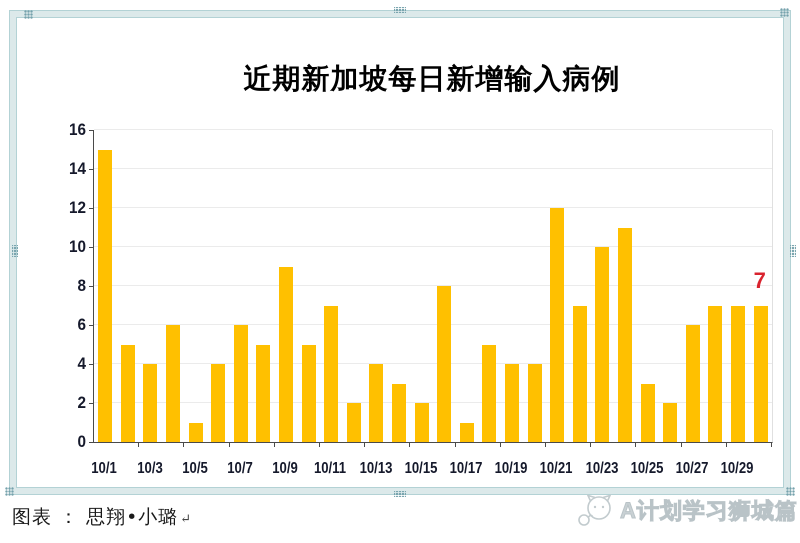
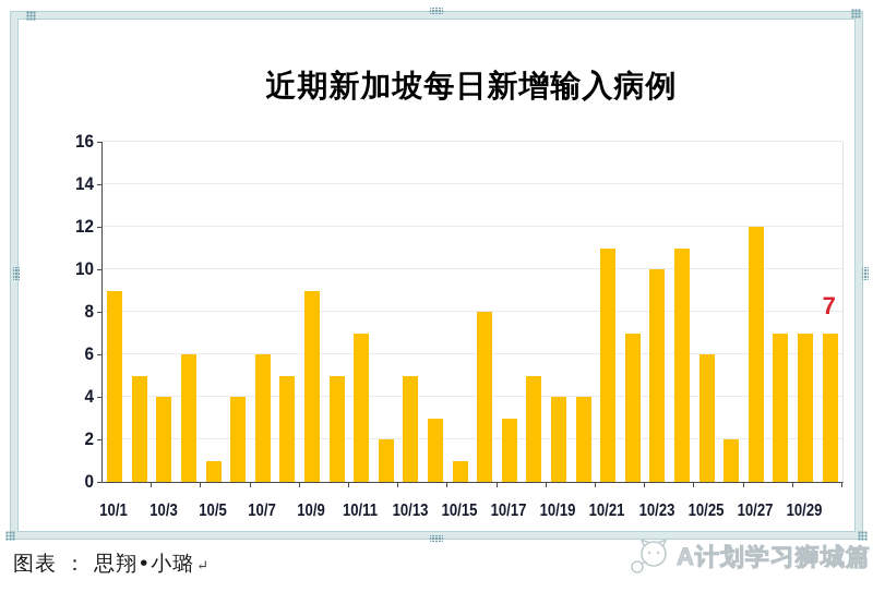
10/1: 15 -> 9
10/13: 4 -> 5
10/15: 2 -> 1
10/17: 1 -> 3
10/21: 12 -> 11
10/25: 3 -> 6
10/27: 6 -> 12
